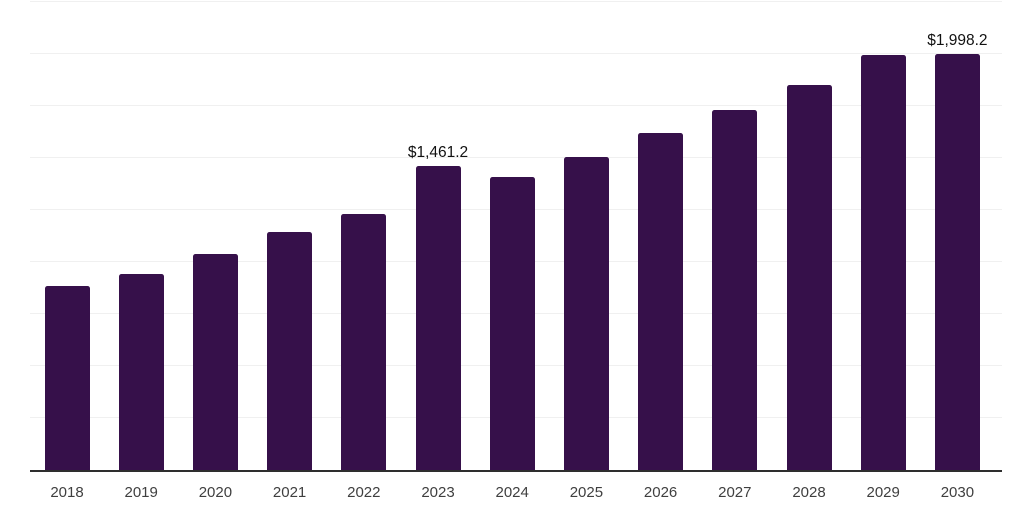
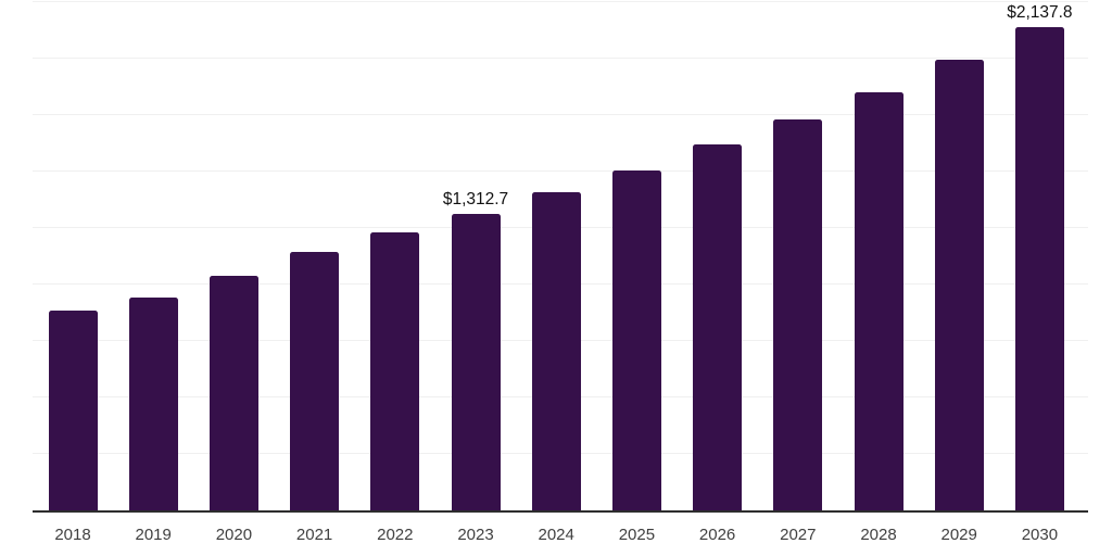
2023: $1,461.2 -> $1,312.7
2030: $1,998.2 -> $2,137.8
